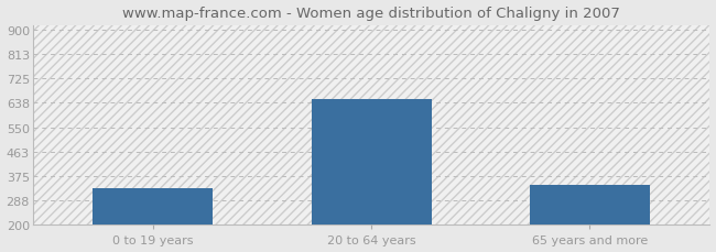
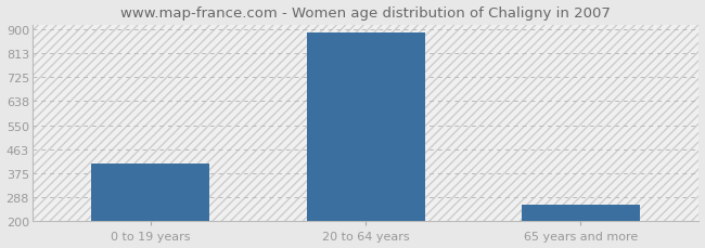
0 to 19 years: 330 -> 410
20 to 64 years: 650 -> 886
65 years and more: 345 -> 262
